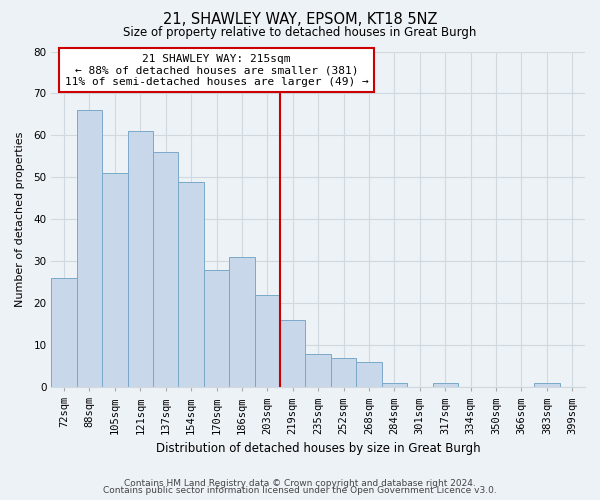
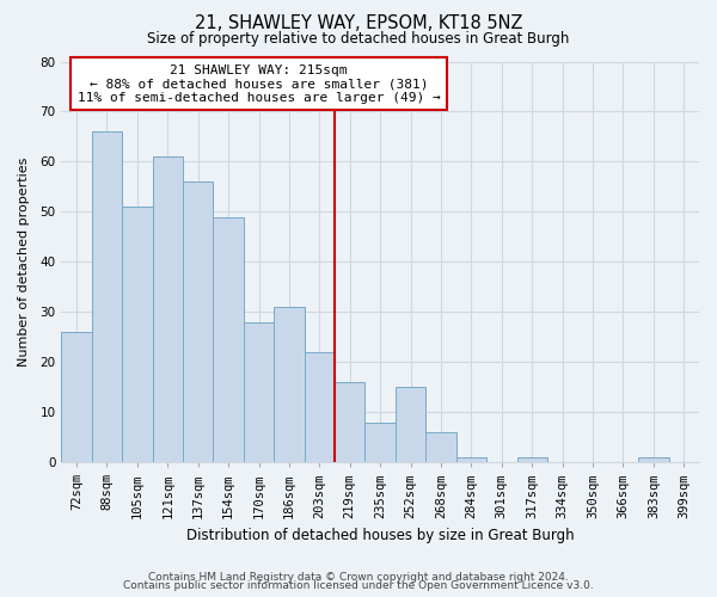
252sqm: 7 -> 15
